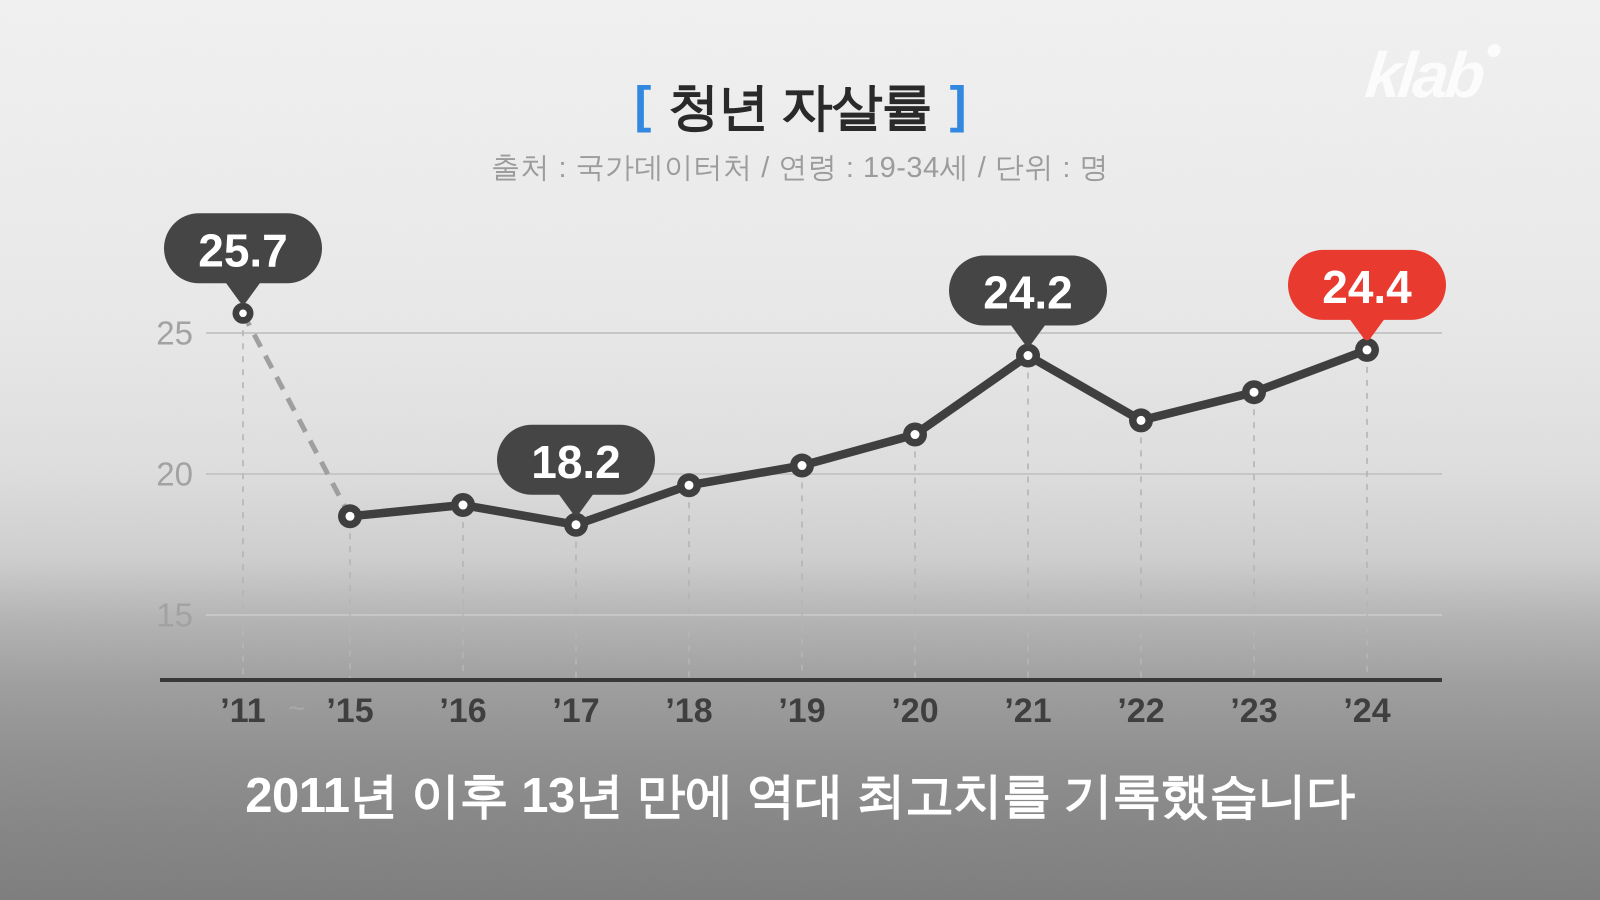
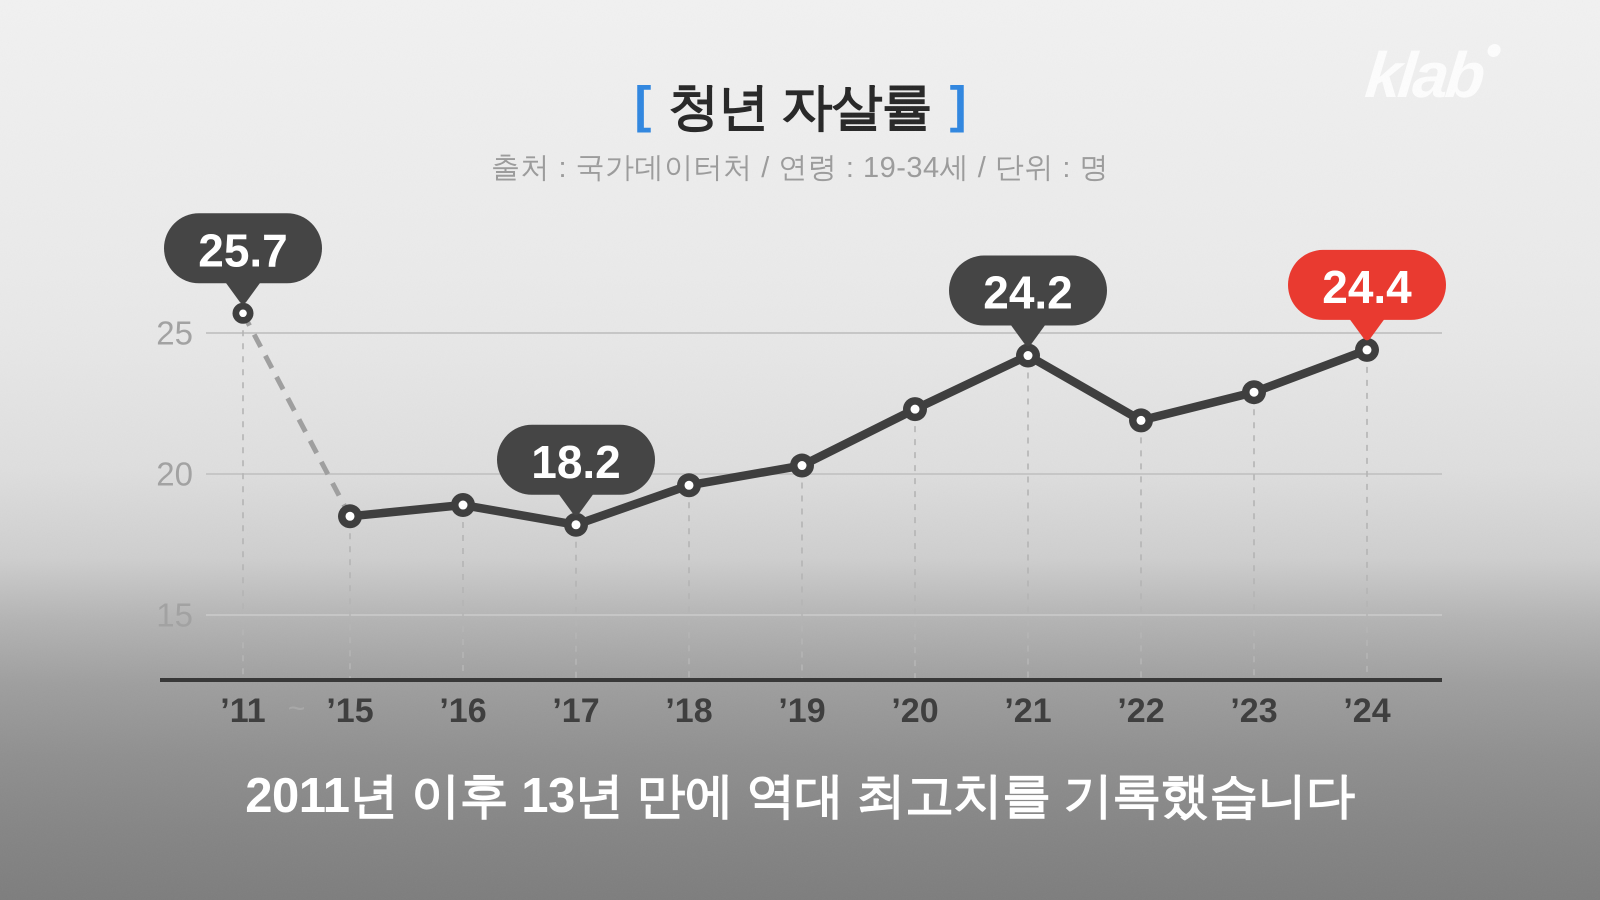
’20: 21.4 -> 22.3
